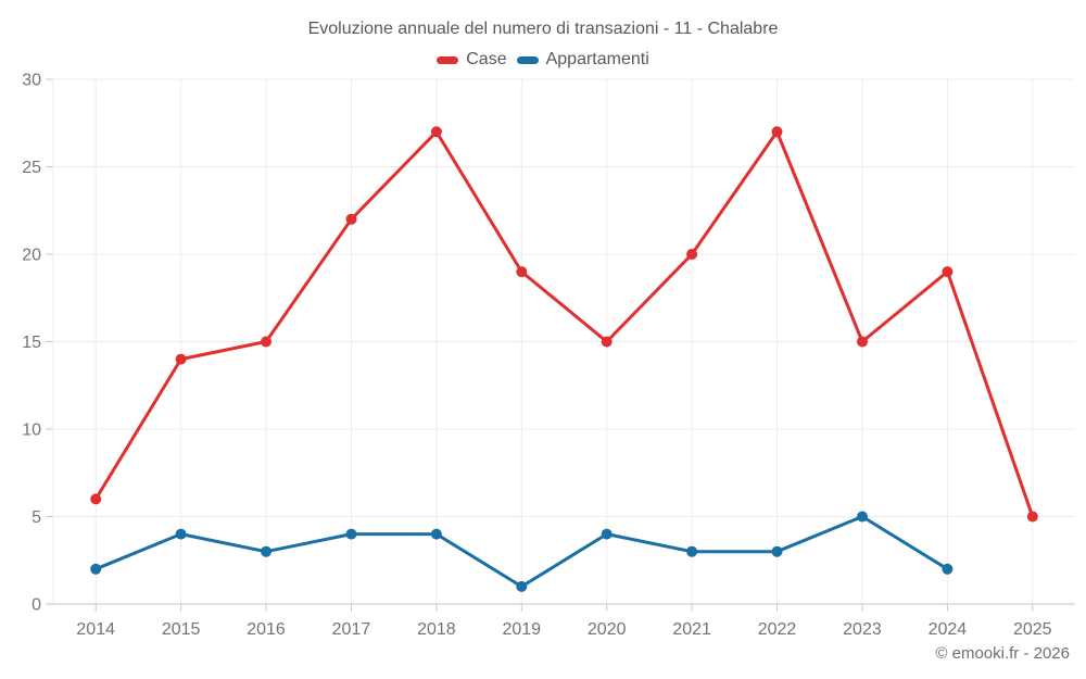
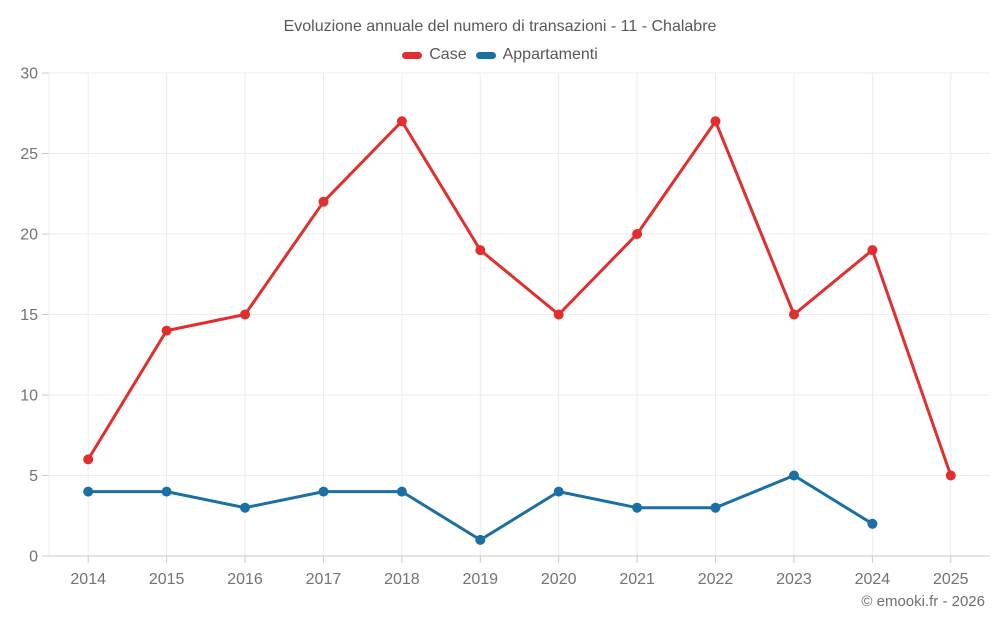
Appartamenti/2014: 2 -> 4
